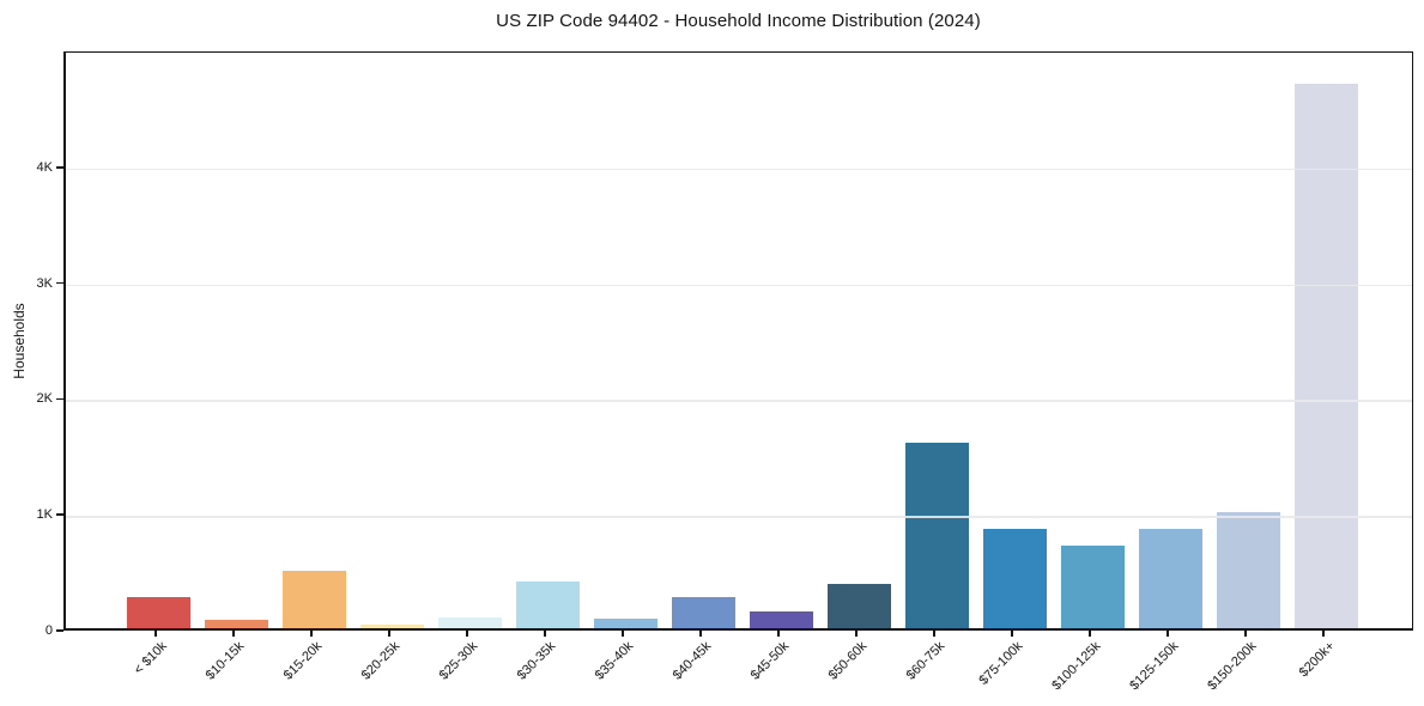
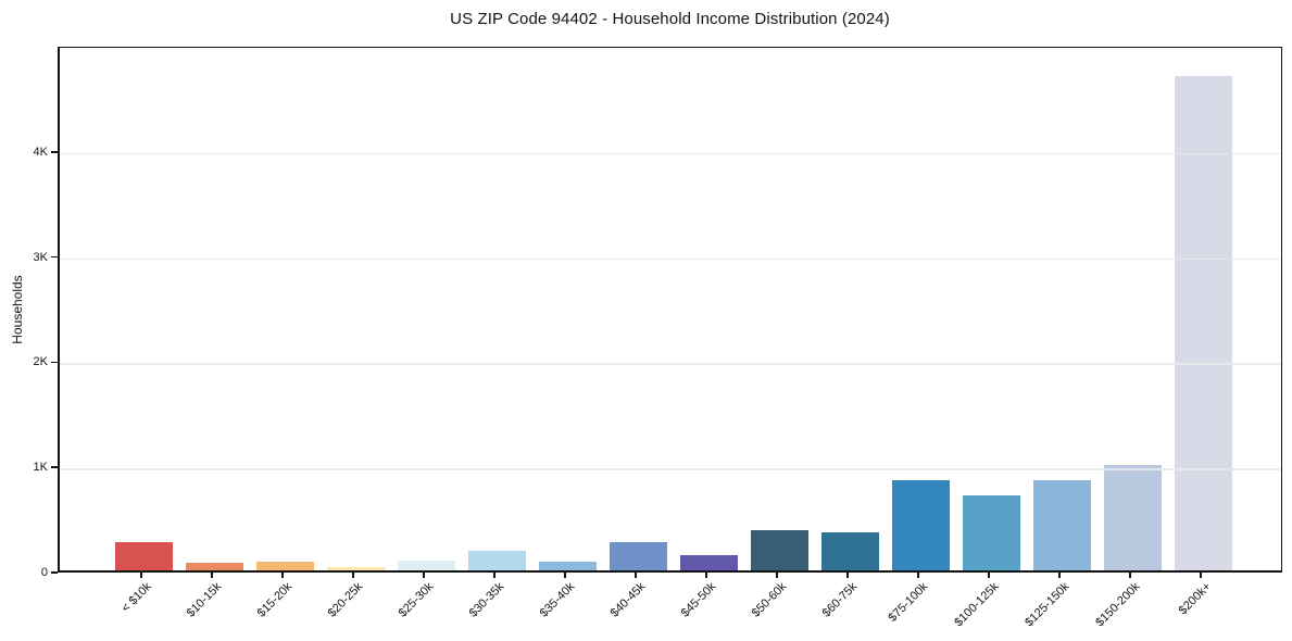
$15-20k: 0.5K -> 0.1K
$30-35k: 0.4K -> 0.2K
$60-75k: 1.6K -> 0.4K
